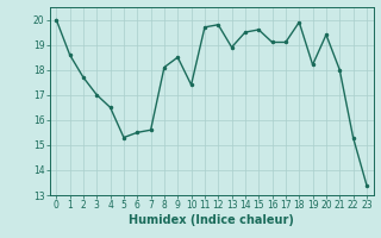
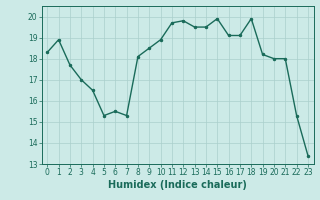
0: 20.0 -> 18.3
1: 18.6 -> 18.9
7: 15.6 -> 15.3
10: 17.4 -> 18.9
13: 18.9 -> 19.5
15: 19.6 -> 19.9
20: 19.4 -> 18.0
